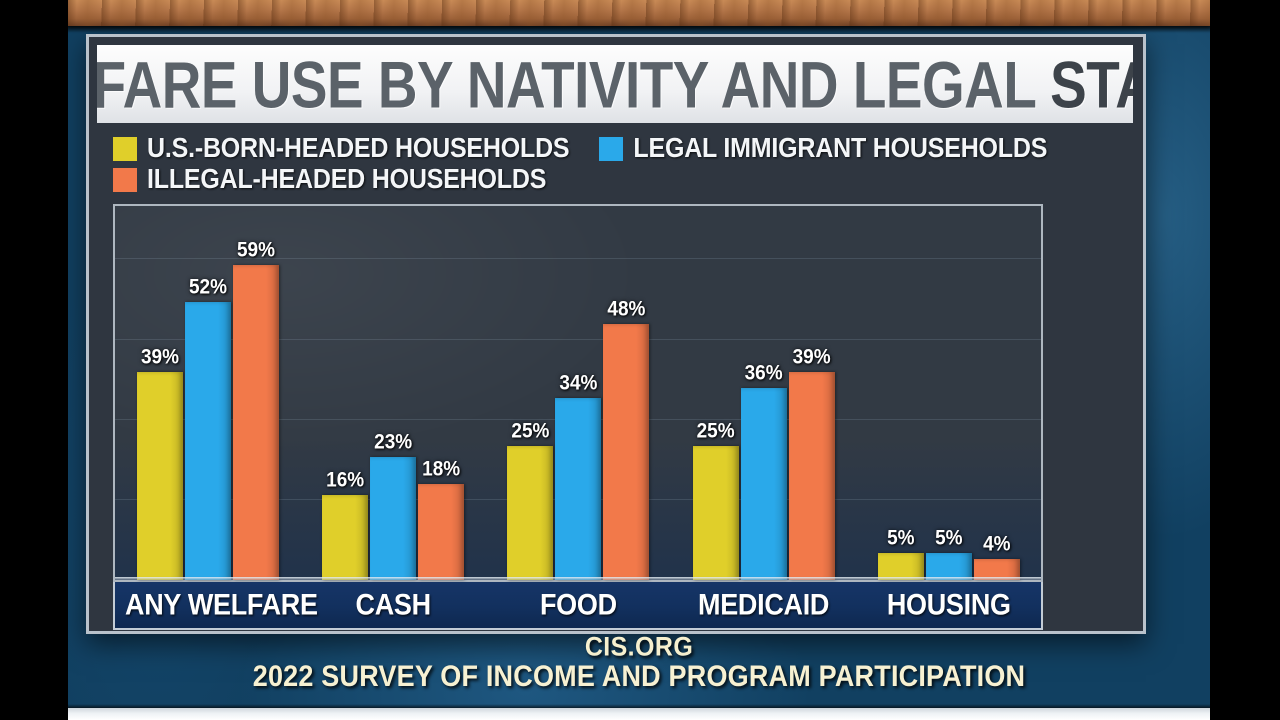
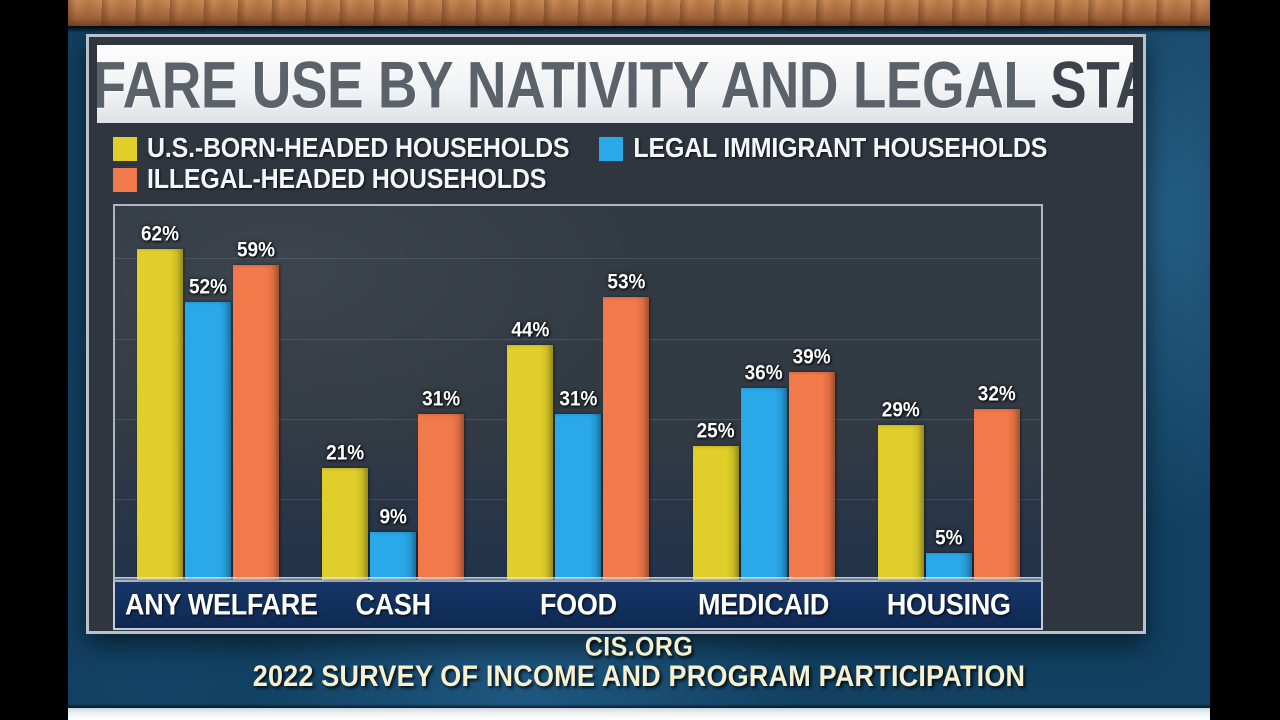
U.S.-BORN-HEADED HOUSEHOLDS/ANY WELFARE: 39% -> 62%
U.S.-BORN-HEADED HOUSEHOLDS/CASH: 16% -> 21%
LEGAL IMMIGRANT HOUSEHOLDS/CASH: 23% -> 9%
ILLEGAL-HEADED HOUSEHOLDS/CASH: 18% -> 31%
U.S.-BORN-HEADED HOUSEHOLDS/FOOD: 25% -> 44%
LEGAL IMMIGRANT HOUSEHOLDS/FOOD: 34% -> 31%
ILLEGAL-HEADED HOUSEHOLDS/FOOD: 48% -> 53%
U.S.-BORN-HEADED HOUSEHOLDS/HOUSING: 5% -> 29%
ILLEGAL-HEADED HOUSEHOLDS/HOUSING: 4% -> 32%
